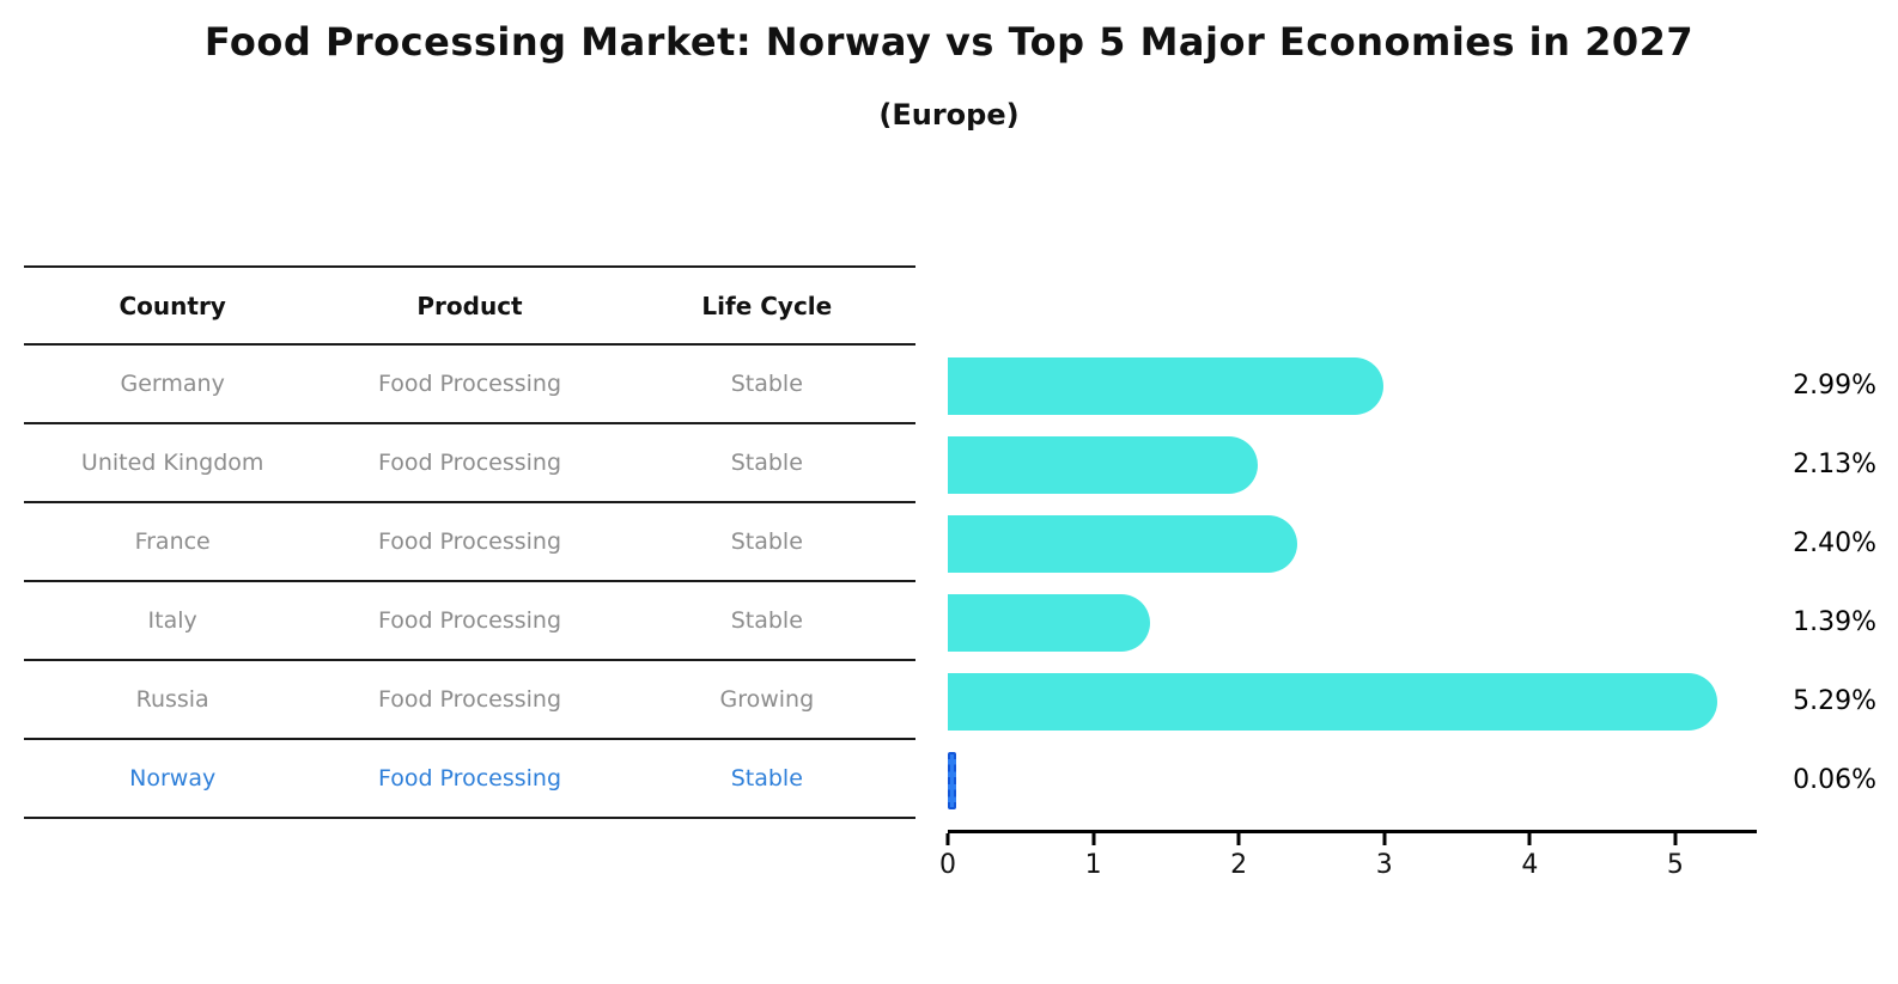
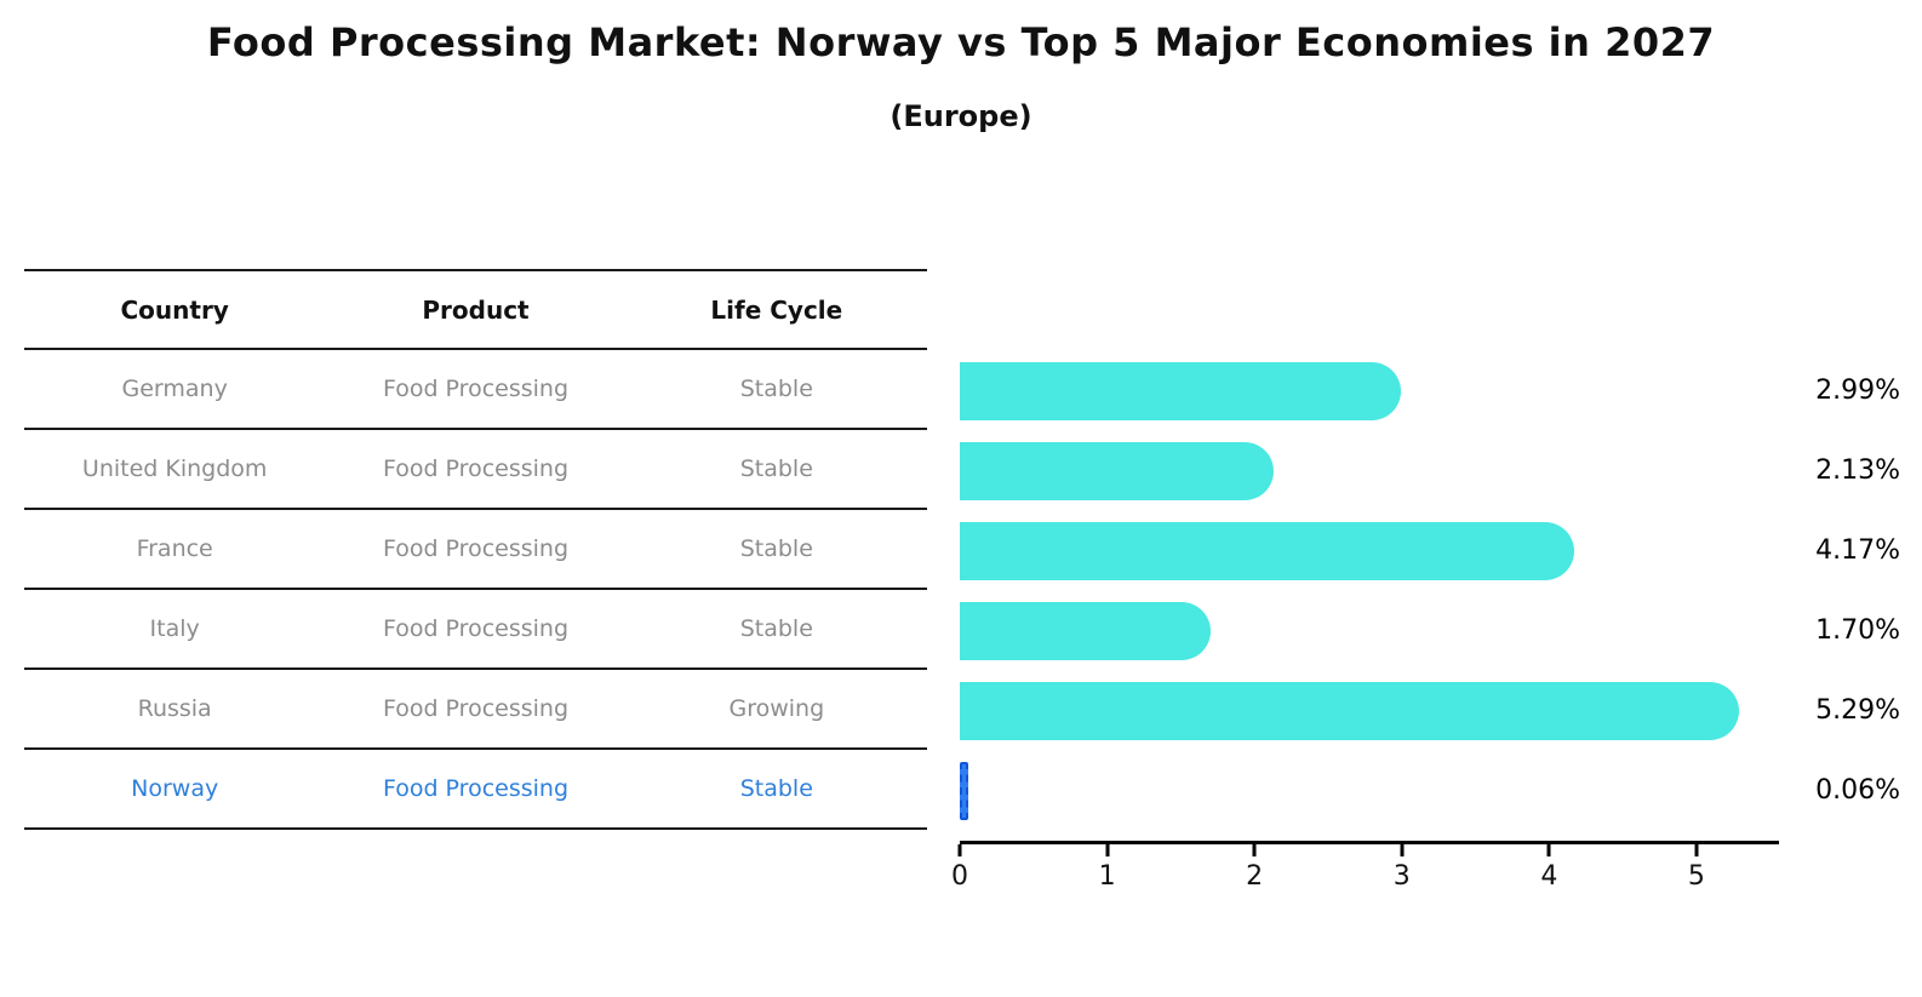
France: 2.40% -> 4.17%
Italy: 1.39% -> 1.70%
